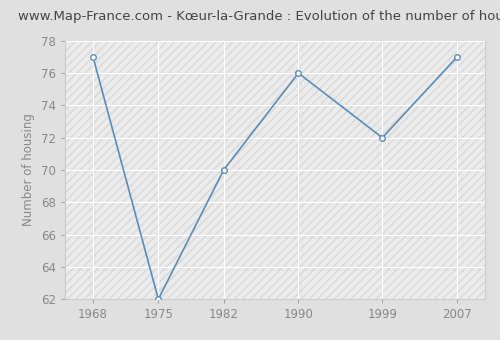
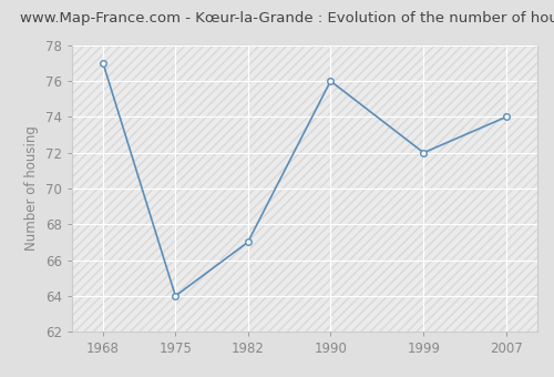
1975: 62 -> 64
1982: 70 -> 67
2007: 77 -> 74
